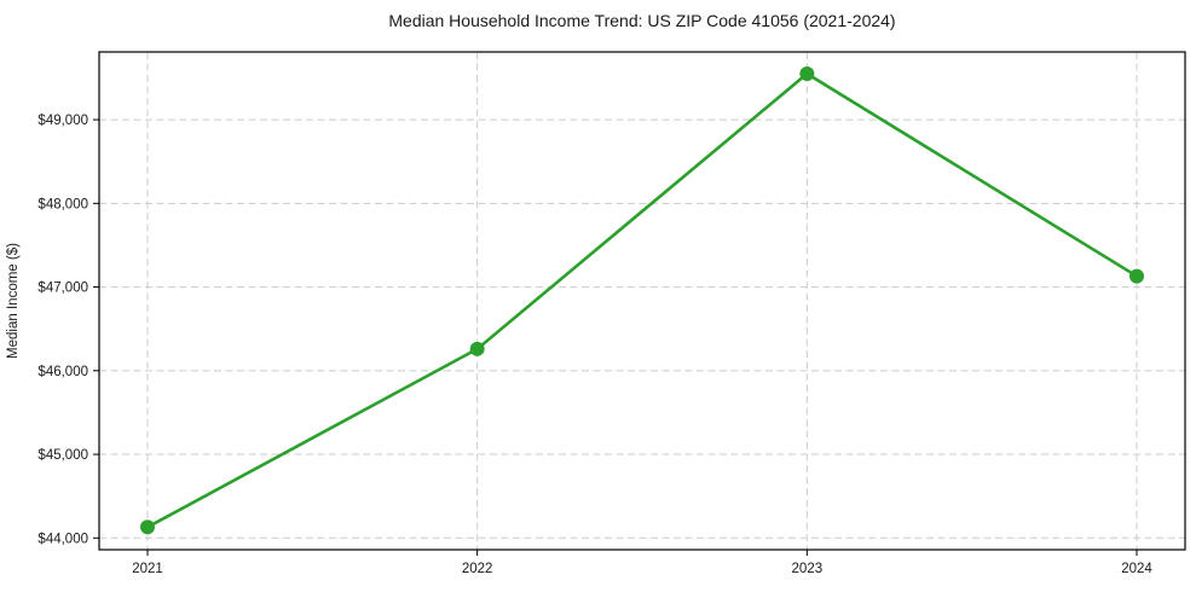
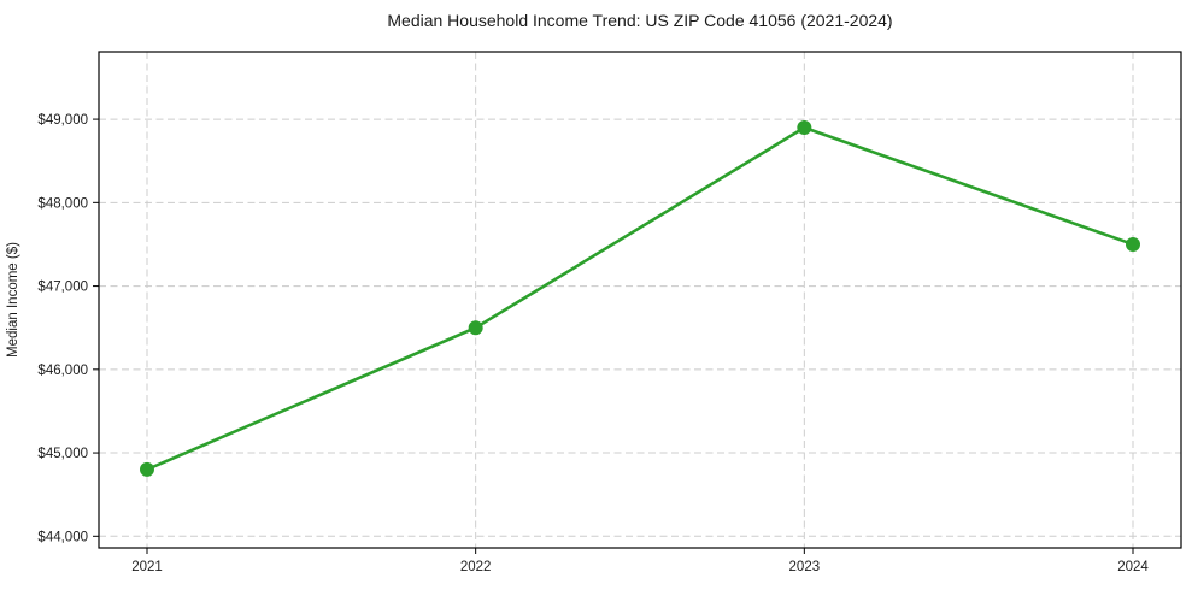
2021: $44100 -> $44800
2022: $46300 -> $46500
2023: $49600 -> $48900
2024: $47100 -> $47500
